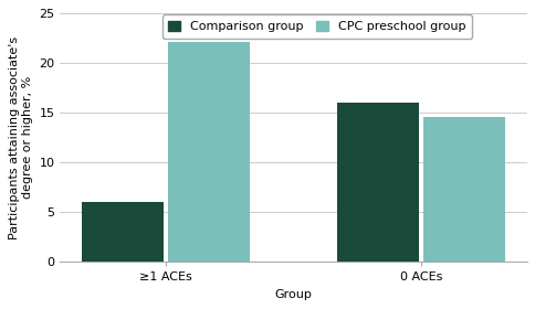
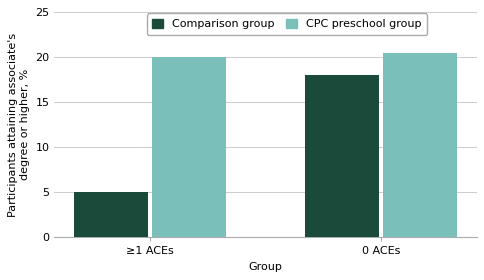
Comparison group/≥1 ACEs: 6 -> 5
CPC preschool group/≥1 ACEs: 22.2 -> 20.0
Comparison group/0 ACEs: 16 -> 18
CPC preschool group/0 ACEs: 14.6 -> 20.5
